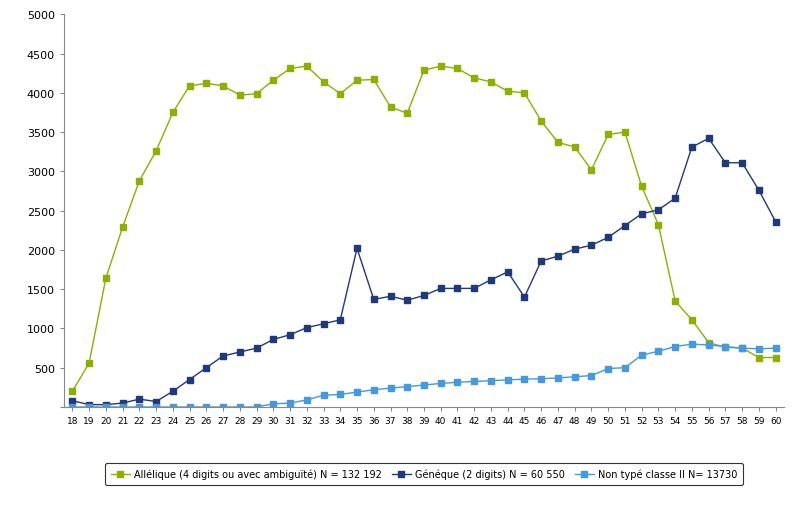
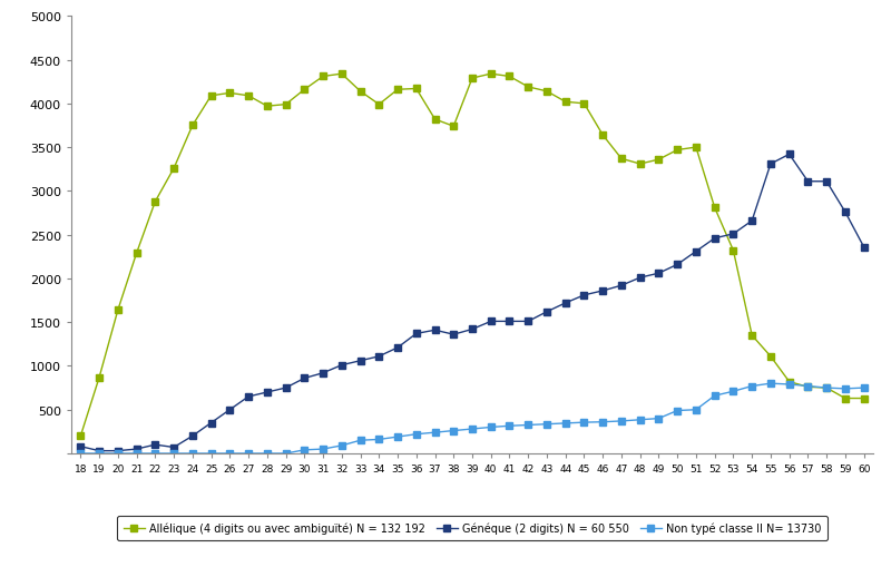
Allélique (4 digits ou avec ambiguïté) N = 132 192/19: 560 -> 870
Généque (2 digits) N = 60 550/35: 2020 -> 1210
Généque (2 digits) N = 60 550/45: 1400 -> 1810
Allélique (4 digits ou avec ambiguïté) N = 132 192/49: 3020 -> 3360
